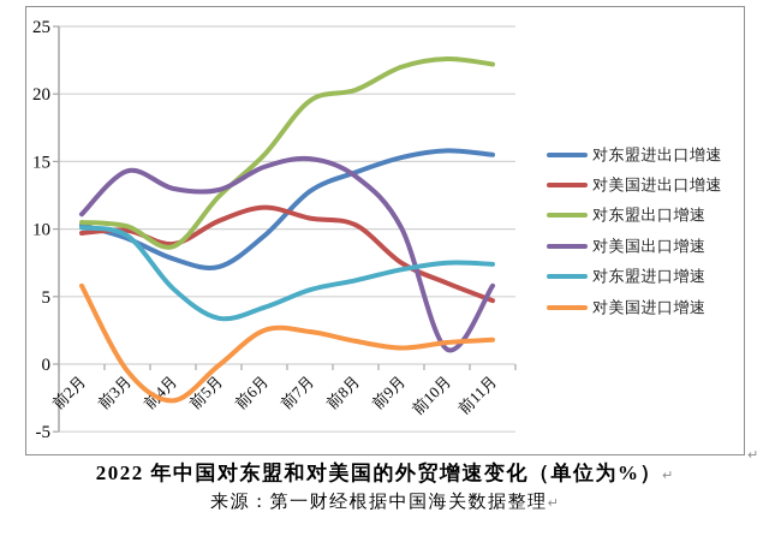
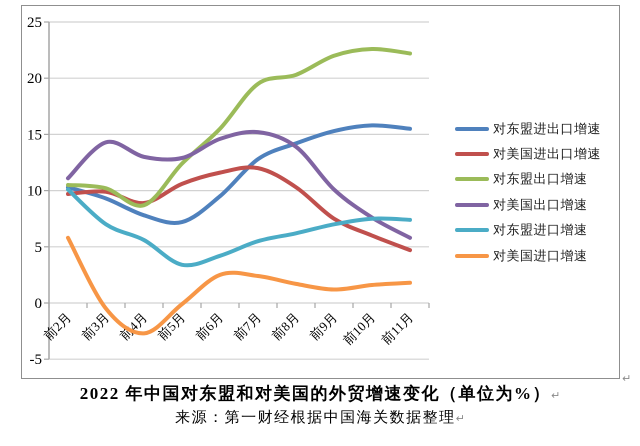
对东盟进口增速/前3月: 9.5 -> 7.0
对美国进出口增速/前7月: 10.8 -> 12.0
对美国出口增速/前10月: 1.1 -> 7.6
